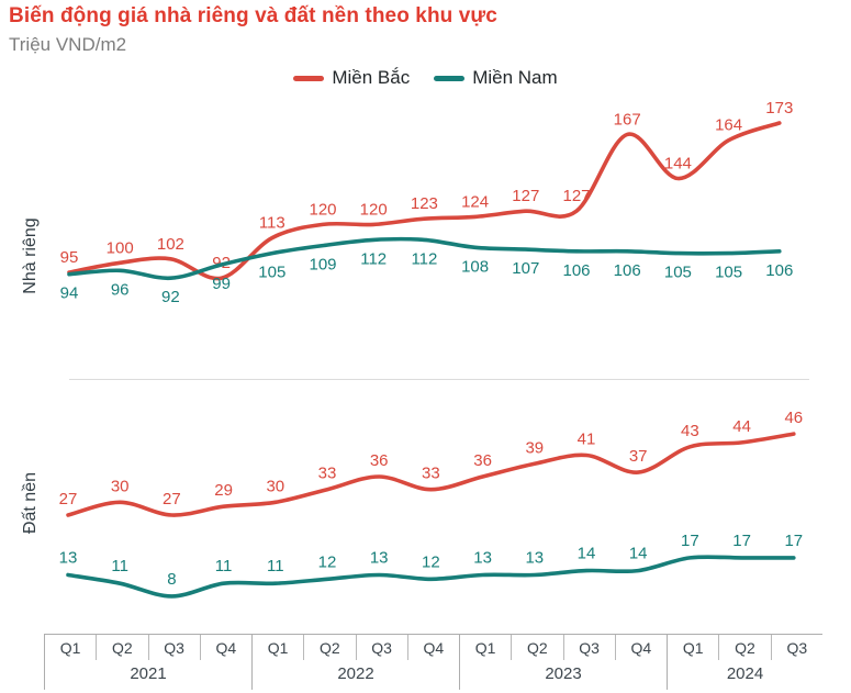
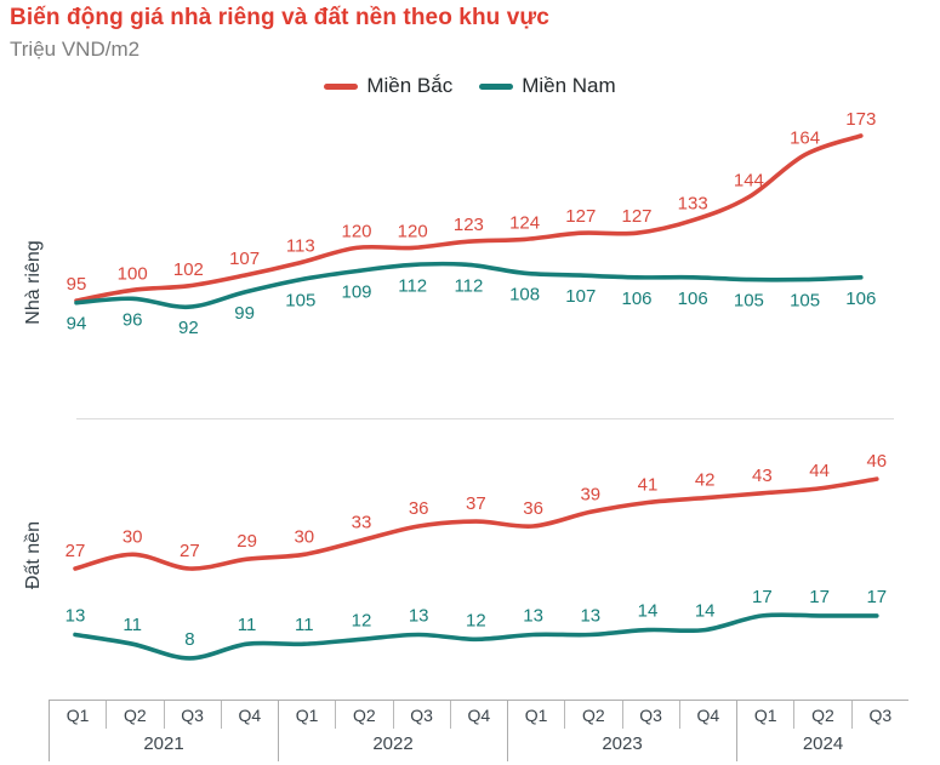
Nhà riêng/Miền Bắc/Q4 2021: 92 -> 107
Nhà riêng/Miền Bắc/Q4 2023: 167 -> 133
Đất nền/Miền Bắc/Q4 2022: 33 -> 37
Đất nền/Miền Bắc/Q4 2023: 37 -> 42
